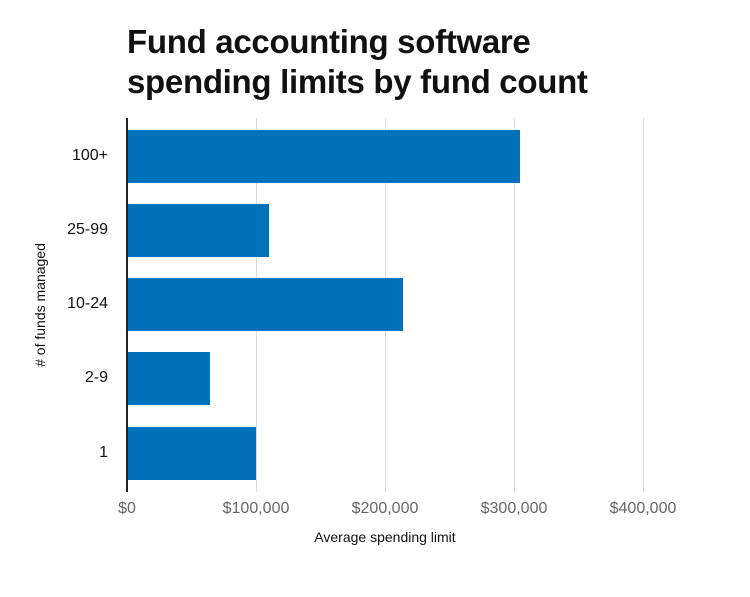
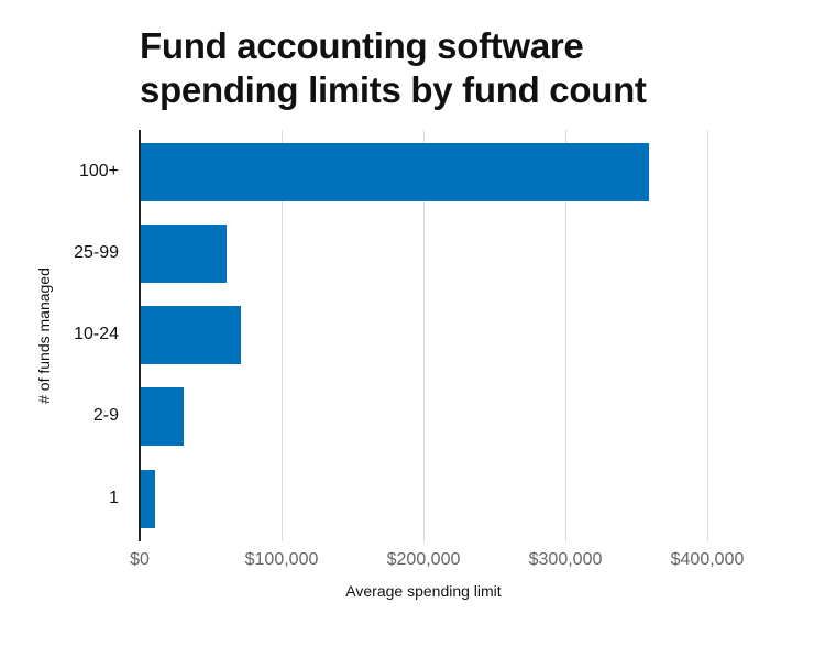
100+: $305000 -> $359000
25-99: $110000 -> $61000
10-24: $214000 -> $71000
2-9: $64000 -> $31000
1: $100000 -> $11000
